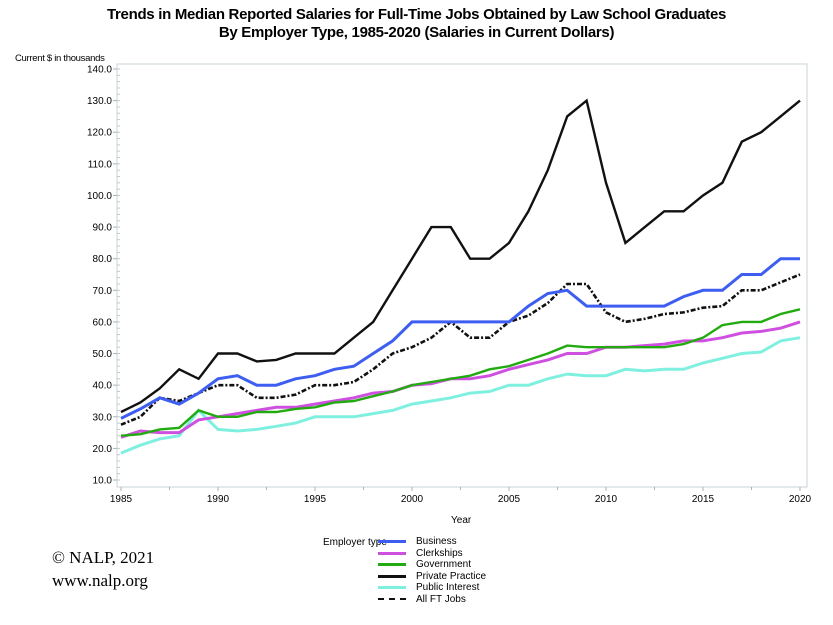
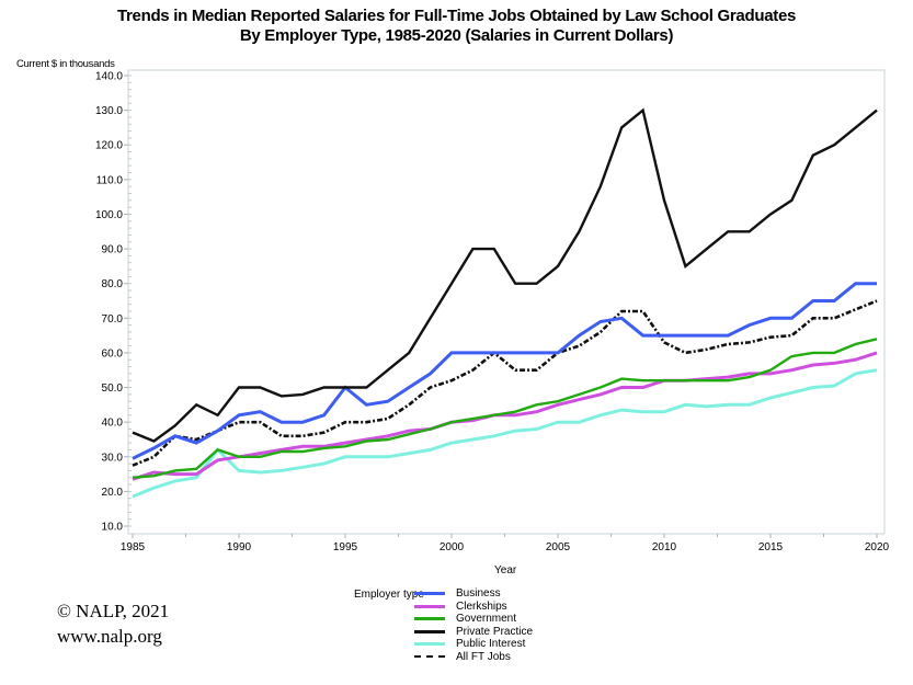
Private Practice/1985: 32 -> 37
Business/1995: 43 -> 50
